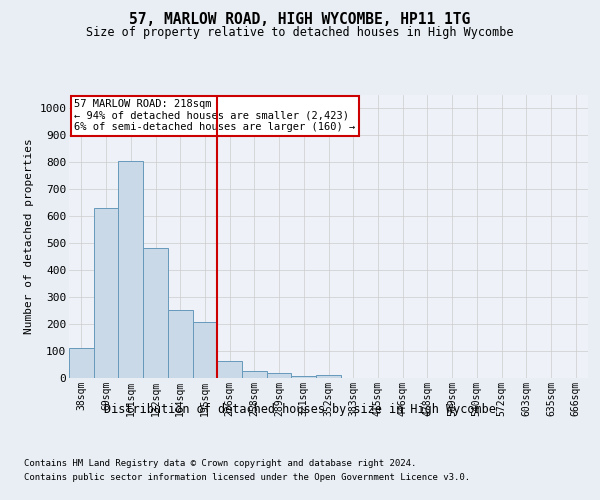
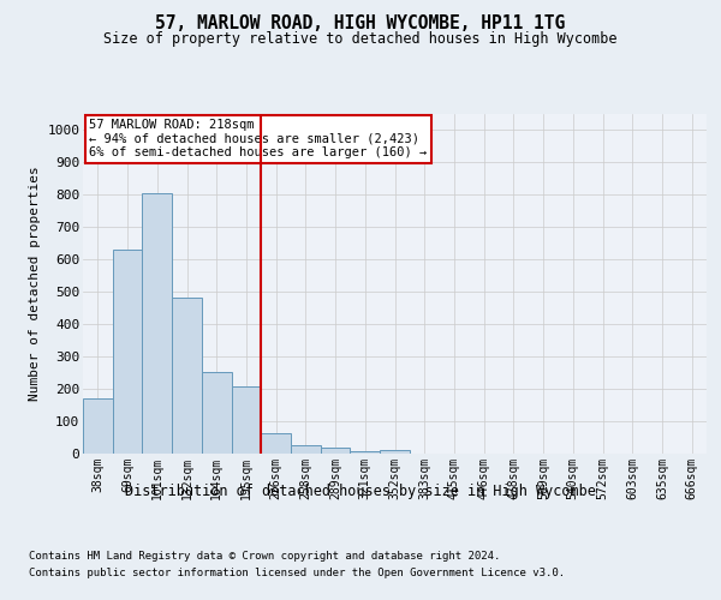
38sqm: 110 -> 170
